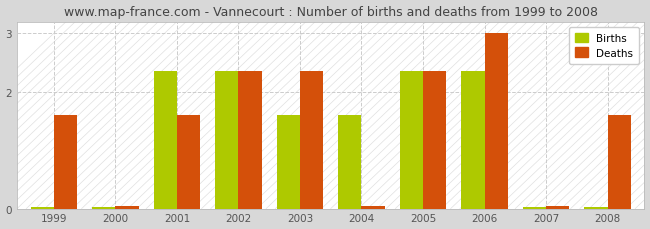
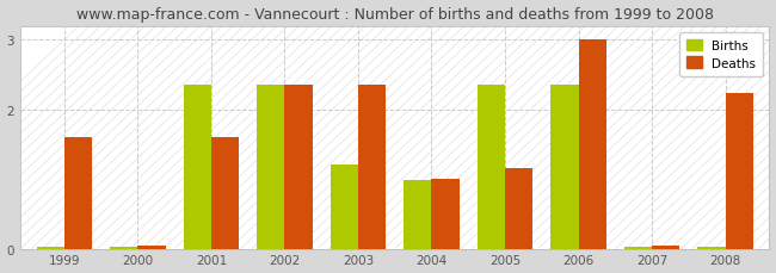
Births/2003: 1.60 -> 1.20
Births/2004: 1.60 -> 0.98
Deaths/2004: 0.05 -> 1.00
Deaths/2005: 2.35 -> 1.16
Deaths/2008: 1.60 -> 2.24
